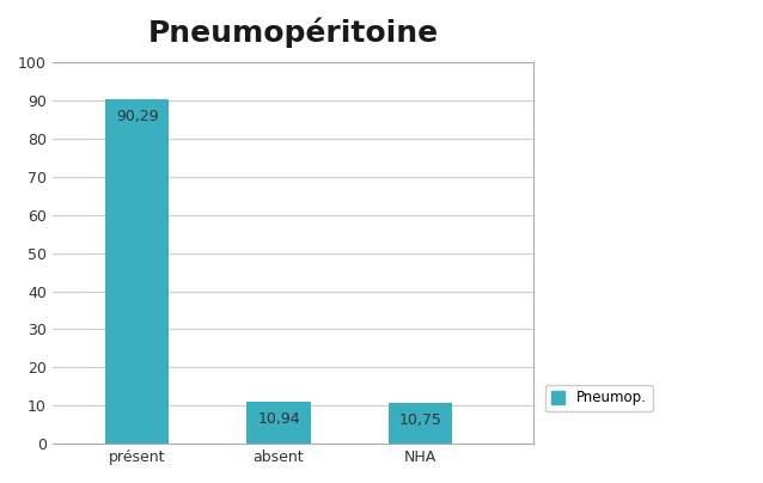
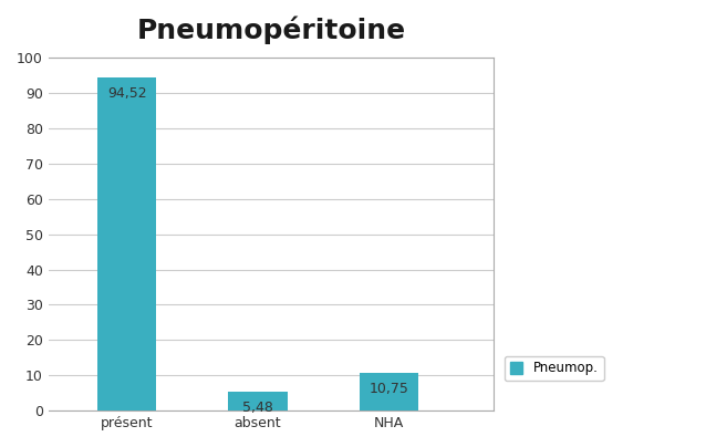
présent: 90,29 -> 94,52
absent: 10,94 -> 5,48
